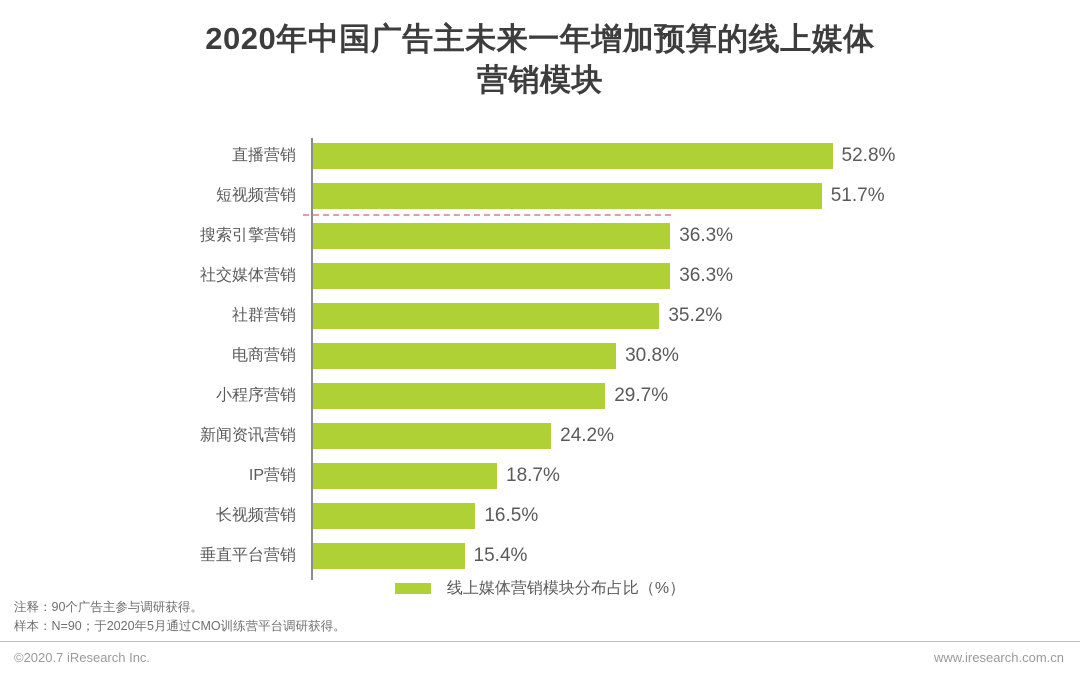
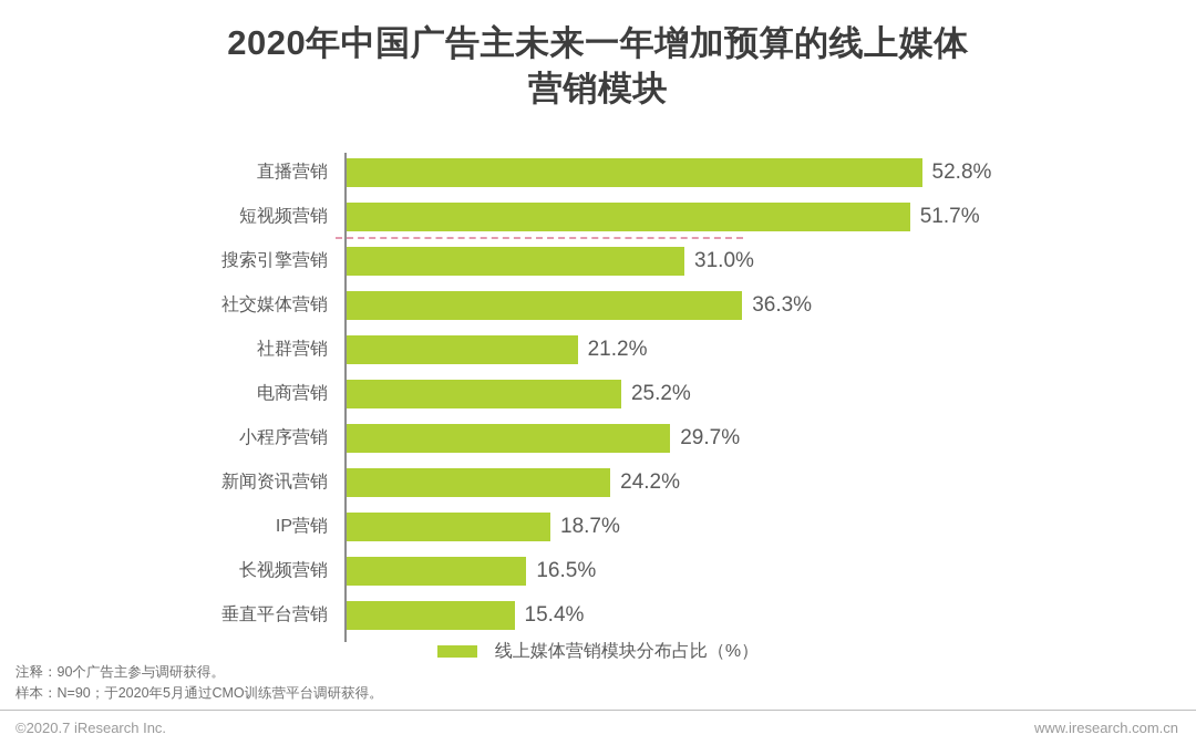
搜索引擎营销: 36.3% -> 31.0%
社群营销: 35.2% -> 21.2%
电商营销: 30.8% -> 25.2%
